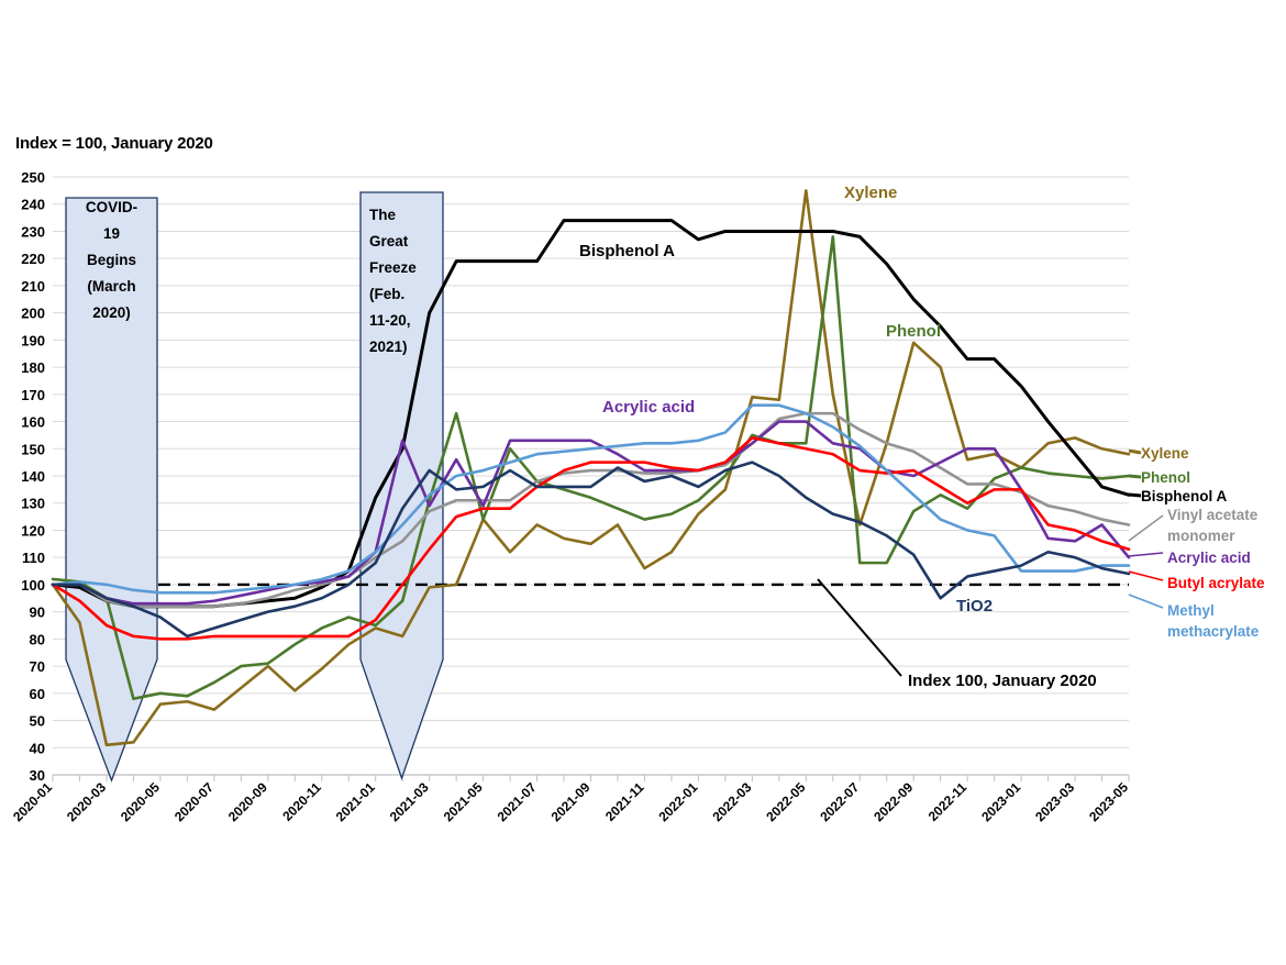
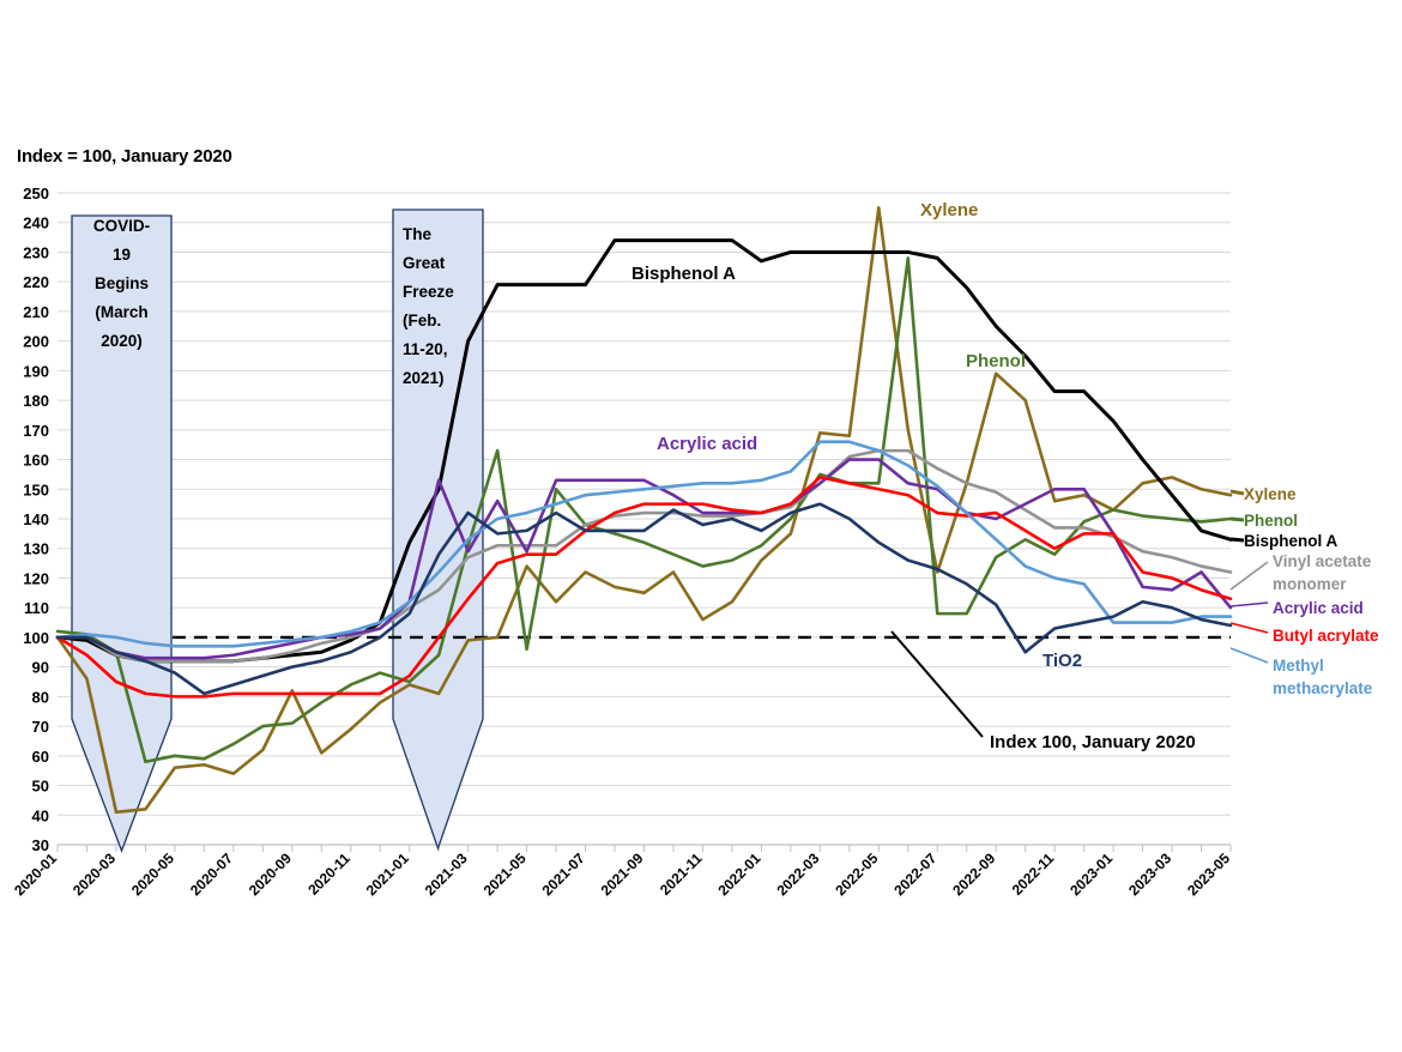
Xylene/2020-09: 70 -> 82
Phenol/2021-05: 124 -> 96
